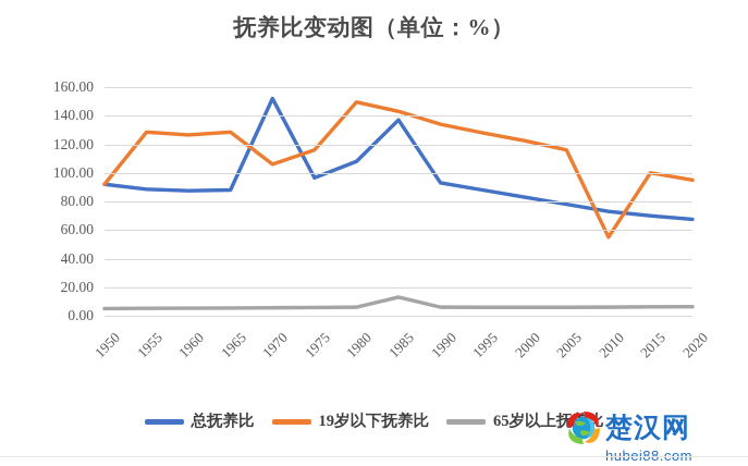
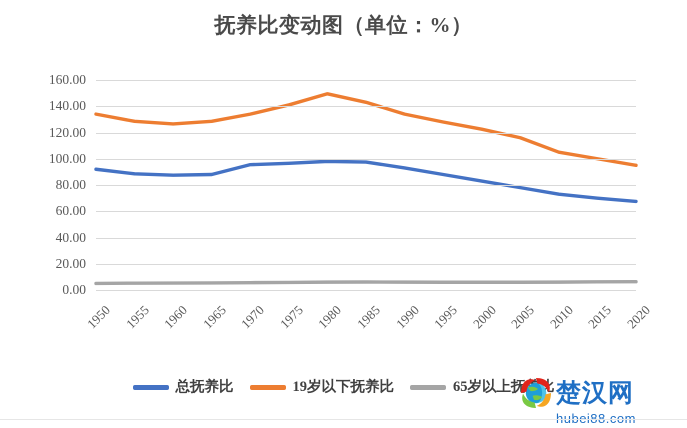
19岁以下抚养比/1950: 92 -> 134
总抚养比/1970: 152 -> 96
19岁以下抚养比/1970: 106 -> 134
19岁以下抚养比/1975: 116 -> 141
总抚养比/1980: 108 -> 98
总抚养比/1985: 137 -> 98
65岁以上抚养比/1985: 13 -> 6
19岁以下抚养比/2010: 55 -> 105
